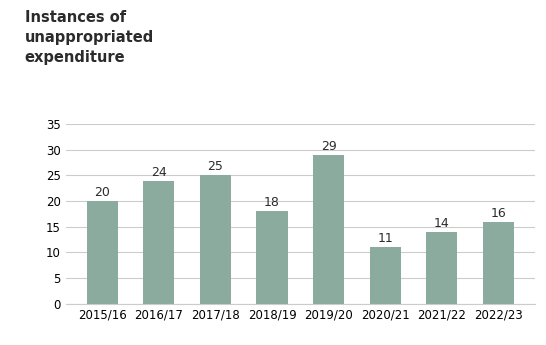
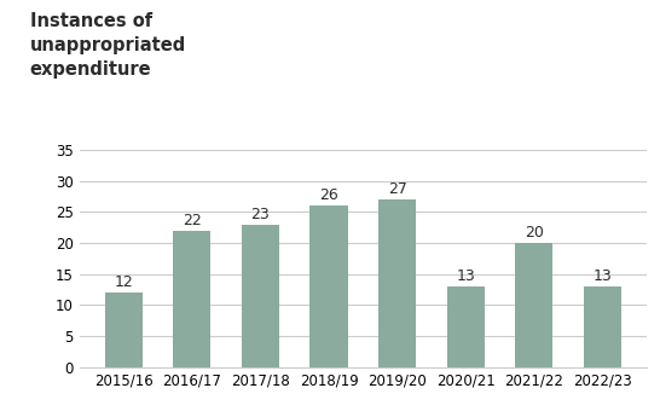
2015/16: 20 -> 12
2016/17: 24 -> 22
2017/18: 25 -> 23
2018/19: 18 -> 26
2019/20: 29 -> 27
2020/21: 11 -> 13
2021/22: 14 -> 20
2022/23: 16 -> 13
